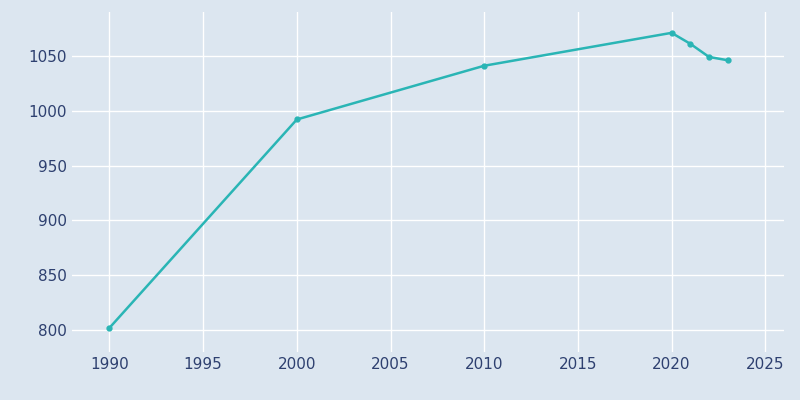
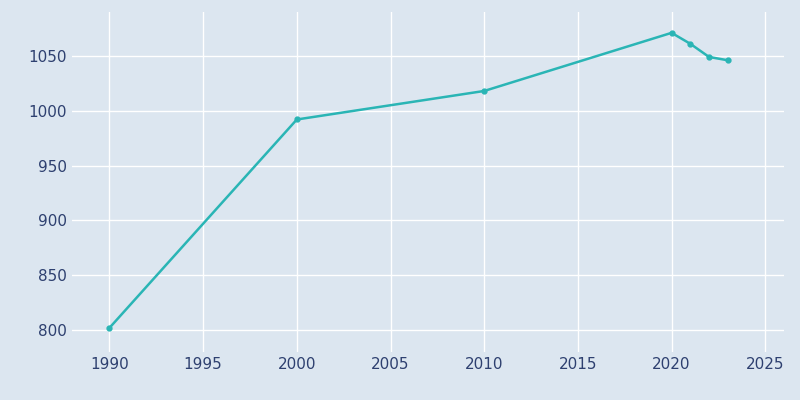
2010: 1041 -> 1018
